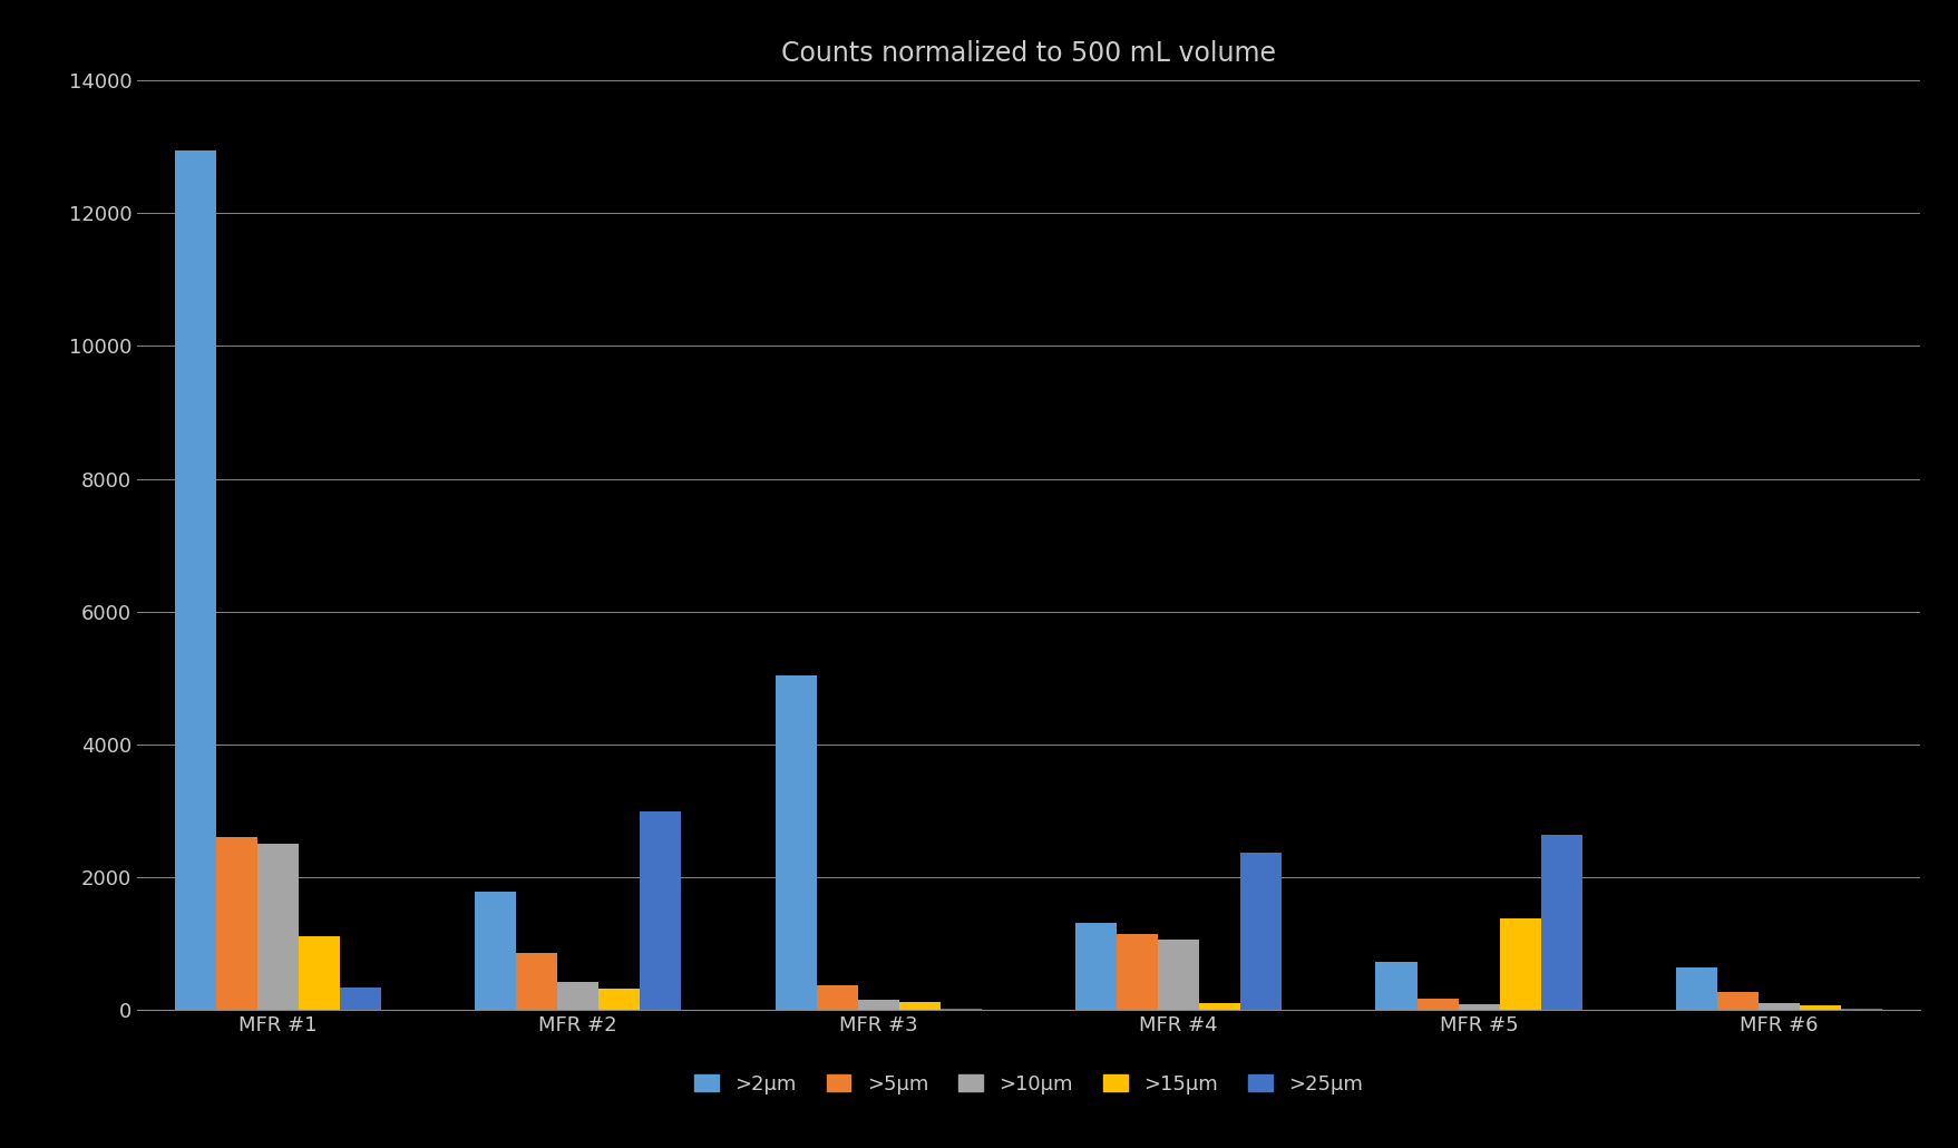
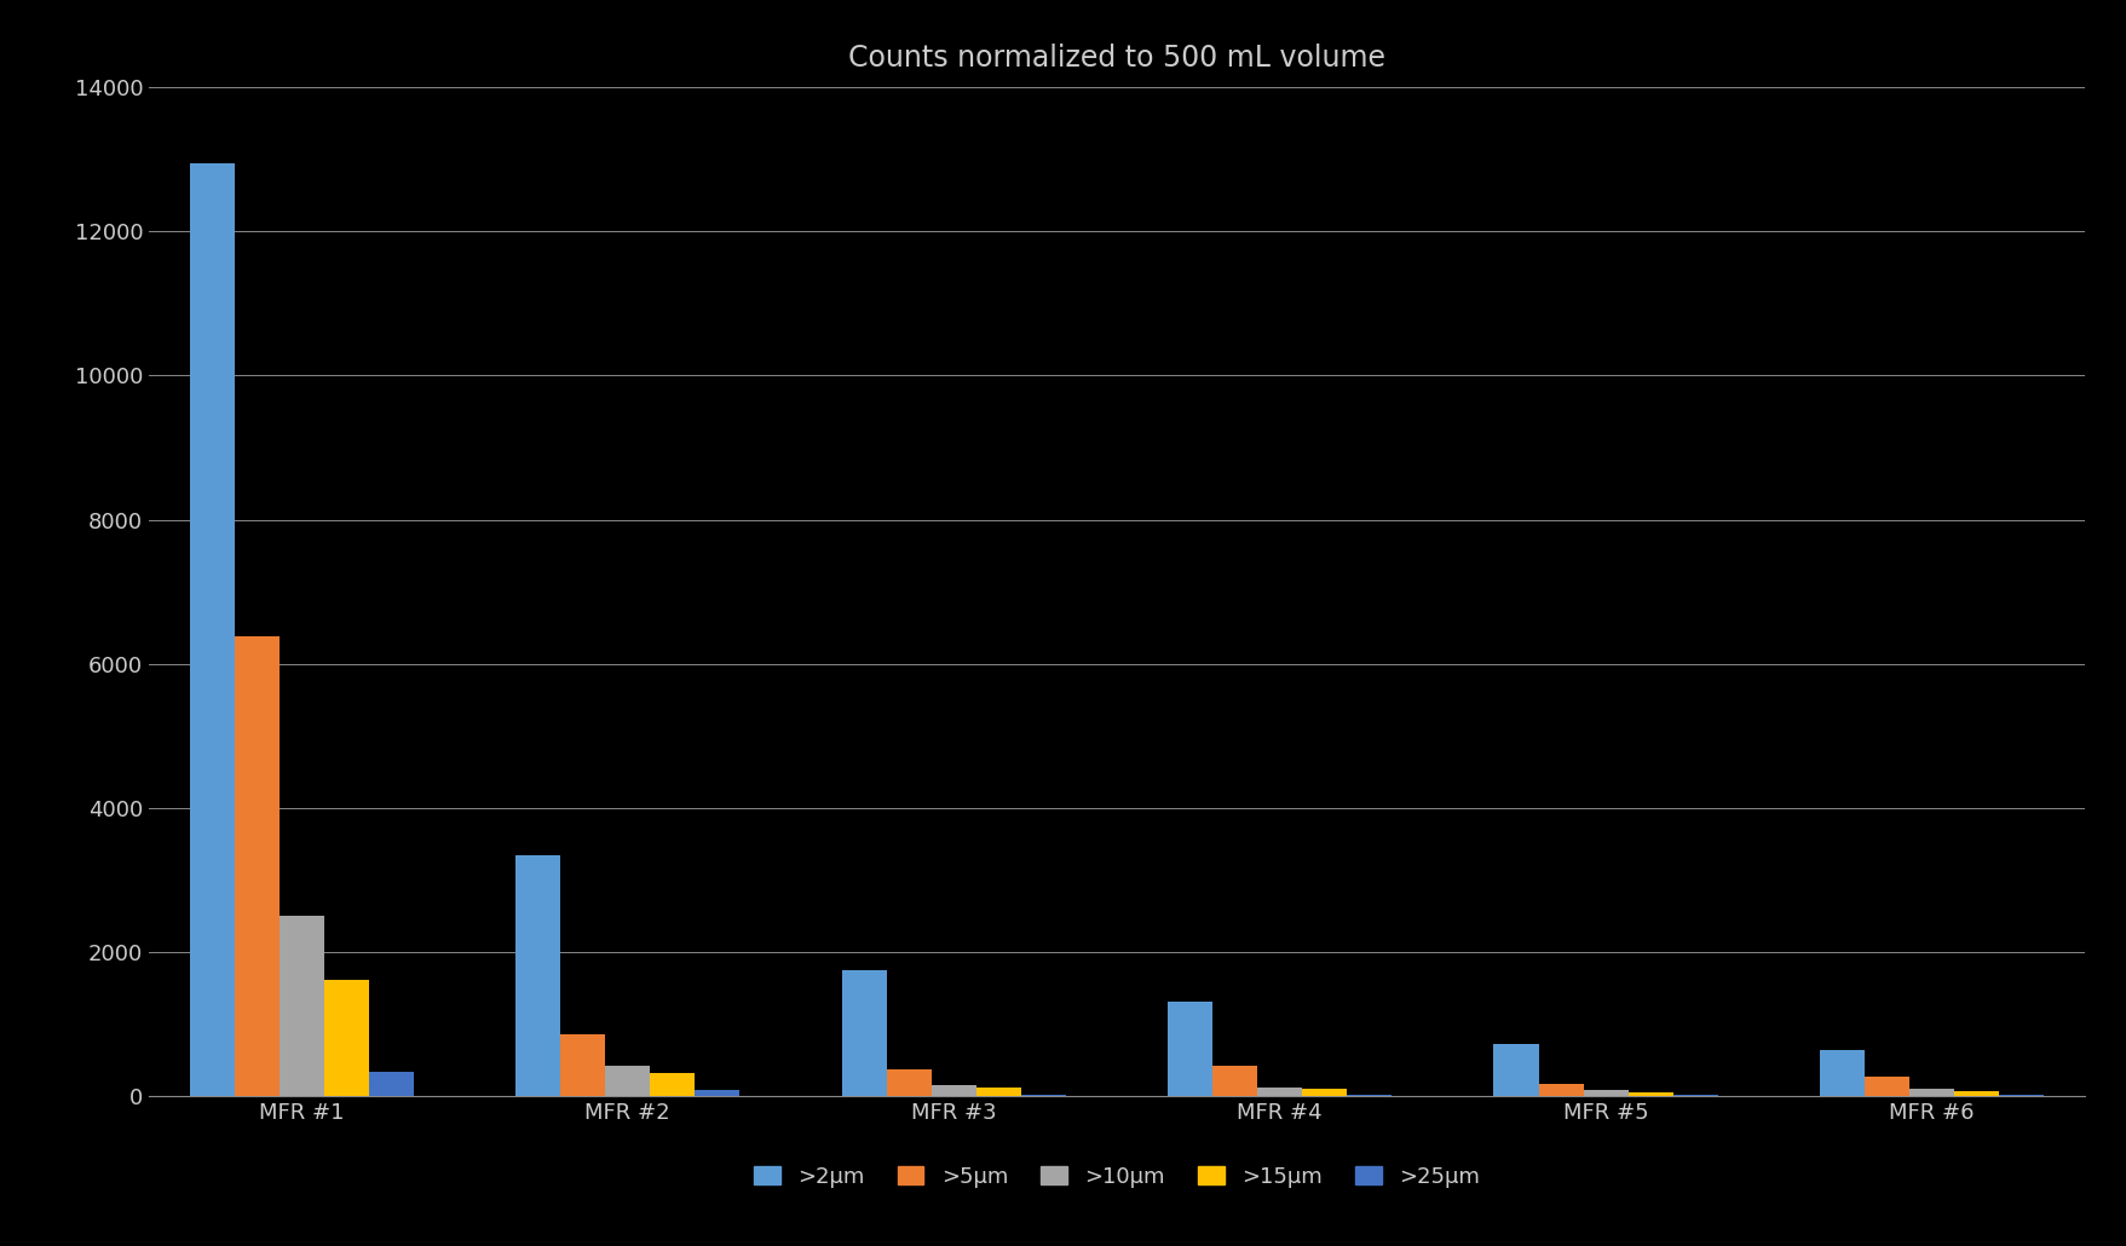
>5μm/MFR #1: 2600 -> 6380
>15μm/MFR #1: 1120 -> 1620
>2μm/MFR #2: 1780 -> 3350
>25μm/MFR #2: 3000 -> 90
>2μm/MFR #3: 5040 -> 1750
>5μm/MFR #4: 1140 -> 430
>10μm/MFR #4: 1060 -> 120
>25μm/MFR #4: 2380 -> 30
>15μm/MFR #5: 1380 -> 50
>25μm/MFR #5: 2640 -> 20
